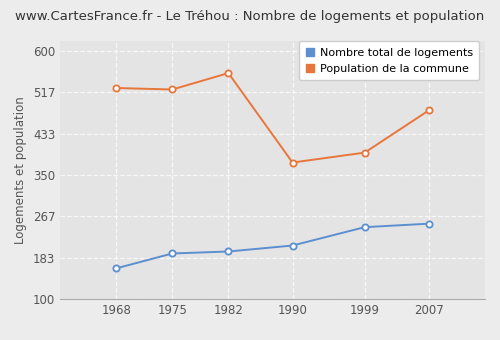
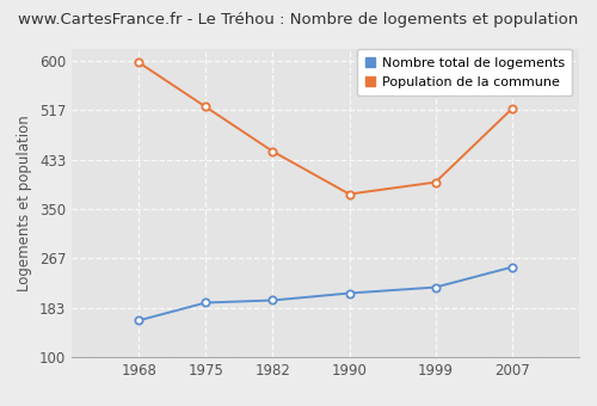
Population de la commune/1968: 525 -> 597
Population de la commune/1982: 555 -> 447
Nombre total de logements/1999: 245 -> 218
Population de la commune/2007: 480 -> 519
